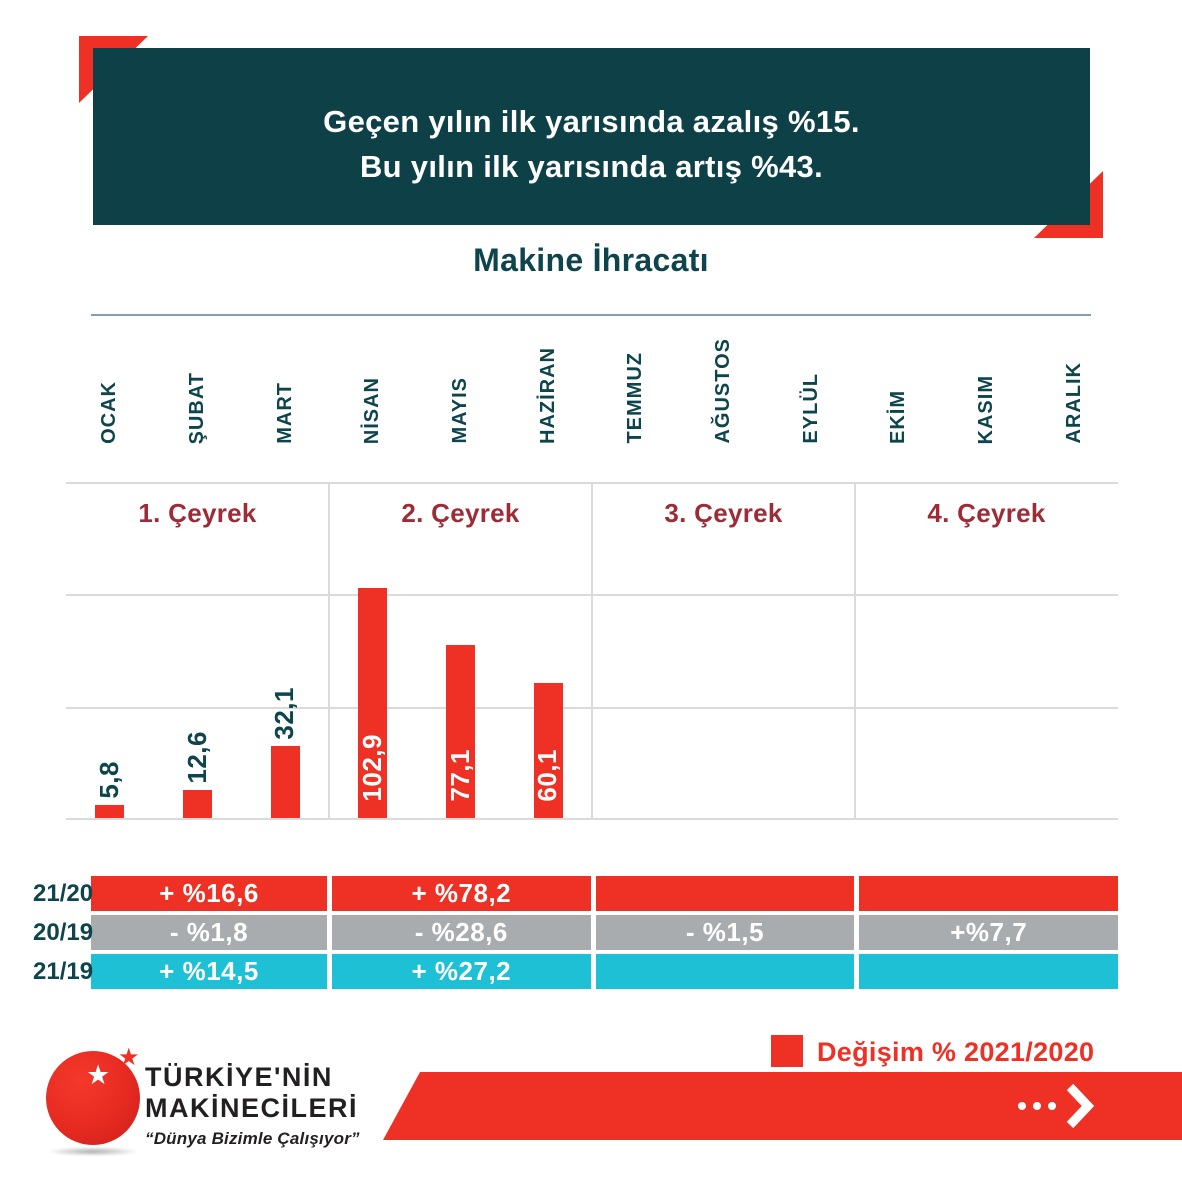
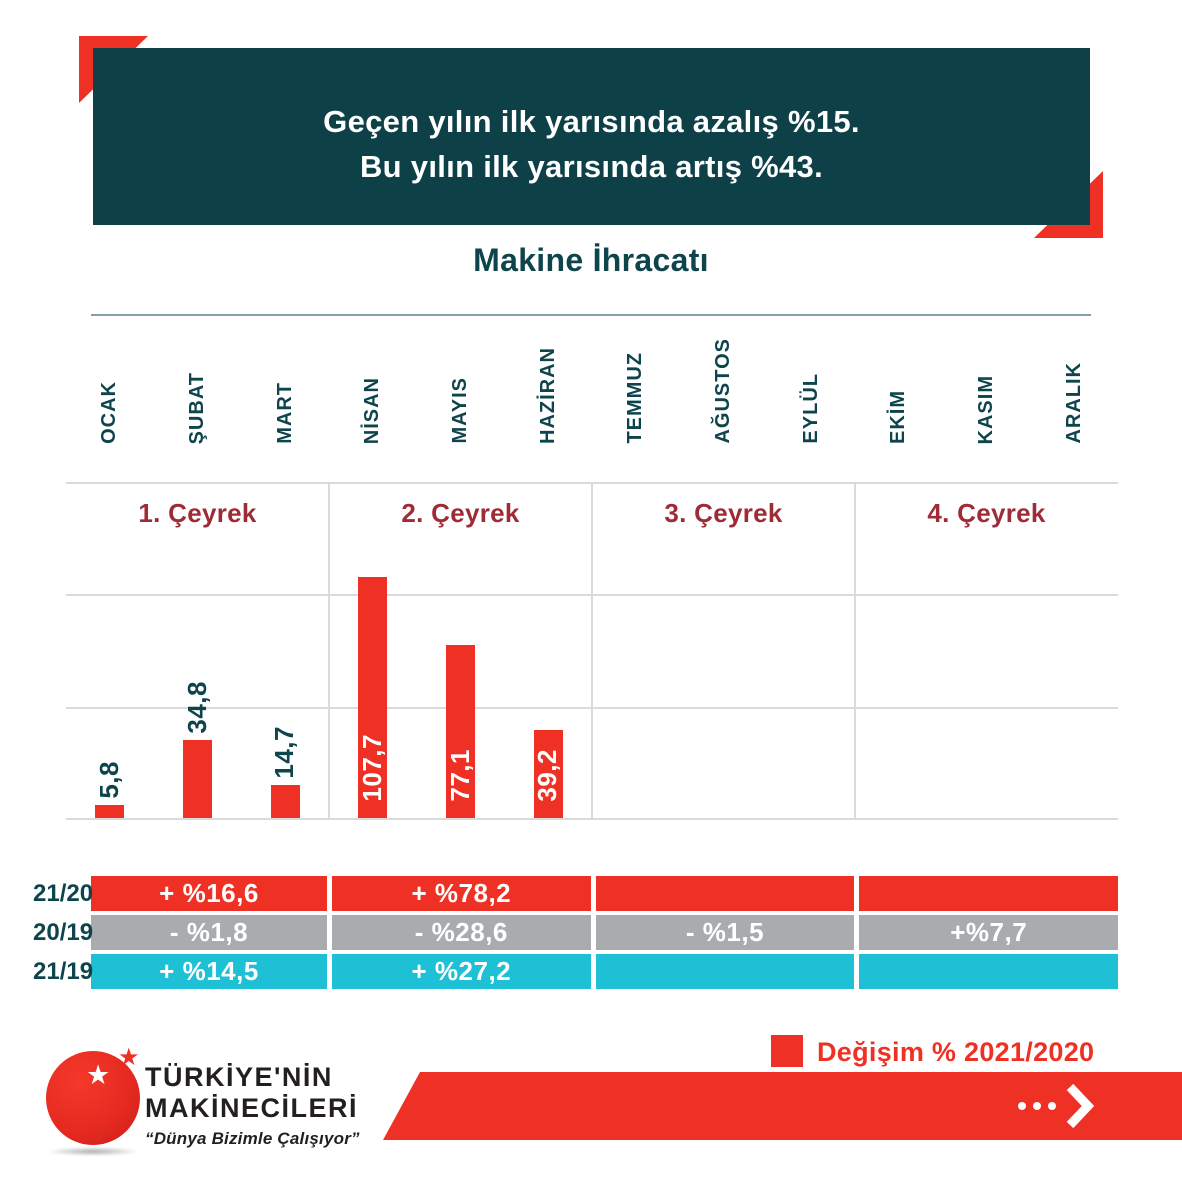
ŞUBAT: 12,6 -> 34,8
MART: 32,1 -> 14,7
NİSAN: 102,9 -> 107,7
HAZİRAN: 60,1 -> 39,2
